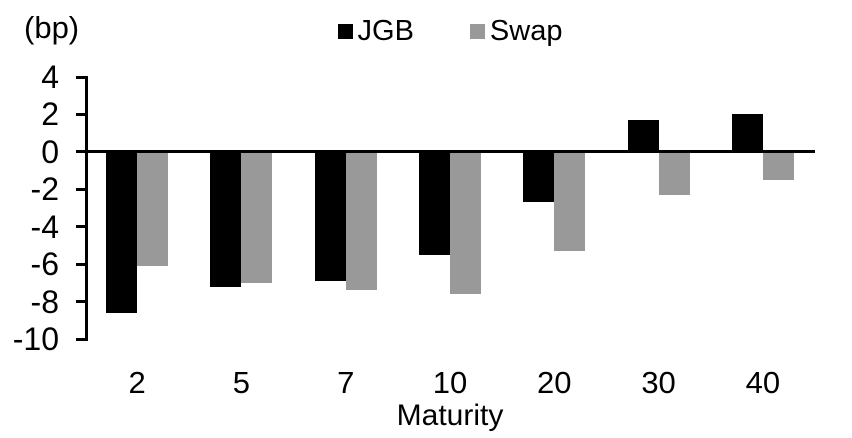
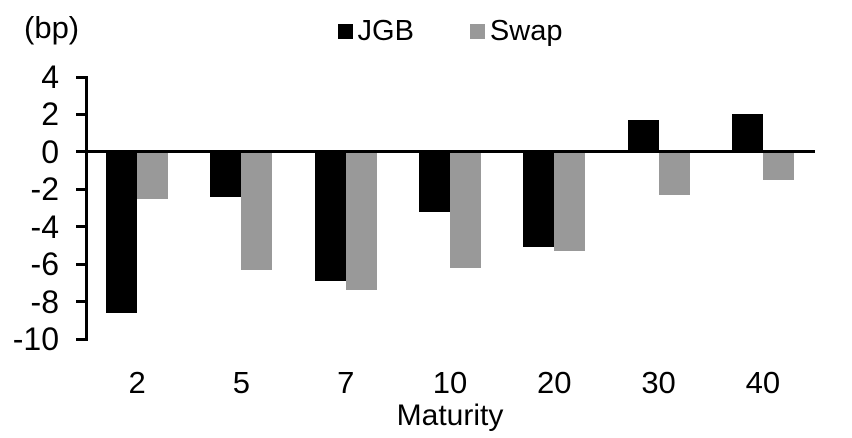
Swap/2: -6.1 -> -2.5
JGB/5: -7.2 -> -2.4
Swap/5: -7.0 -> -6.3
JGB/10: -5.5 -> -3.2
Swap/10: -7.6 -> -6.2
JGB/20: -2.7 -> -5.1
